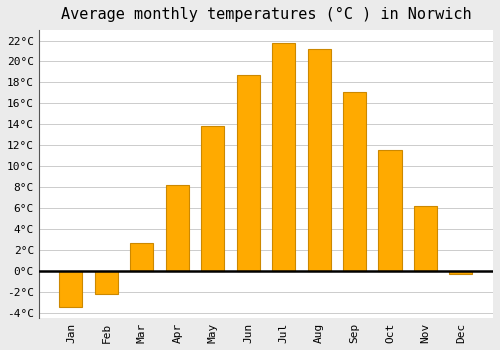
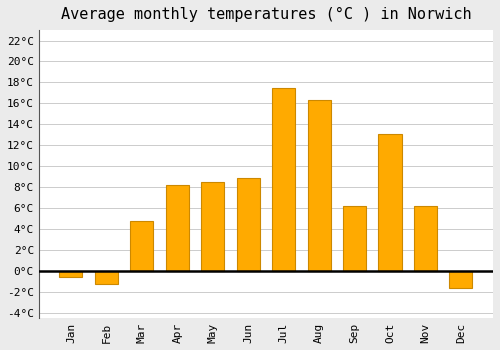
Jan: -3.5°C -> -0.6°C
Feb: -2.2°C -> -1.3°C
Mar: 2.7°C -> 4.8°C
May: 13.8°C -> 8.5°C
Jun: 18.7°C -> 8.9°C
Jul: 21.8°C -> 17.5°C
Aug: 21.2°C -> 16.3°C
Sep: 17.1°C -> 6.2°C
Oct: 11.5°C -> 13.1°C
Dec: -0.3°C -> -1.6°C
